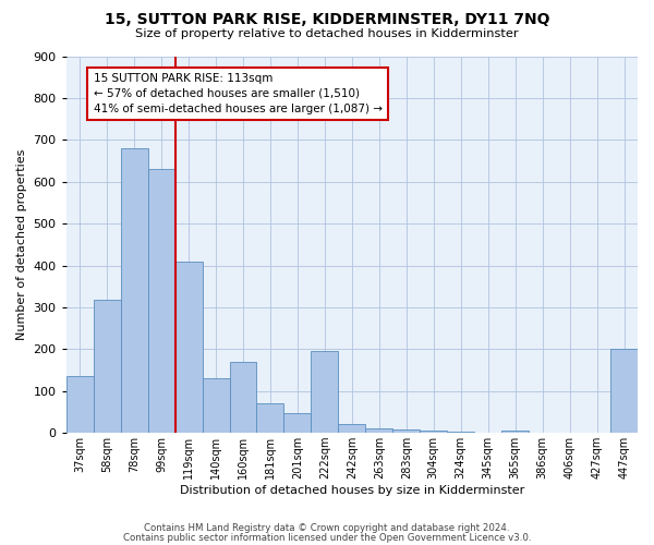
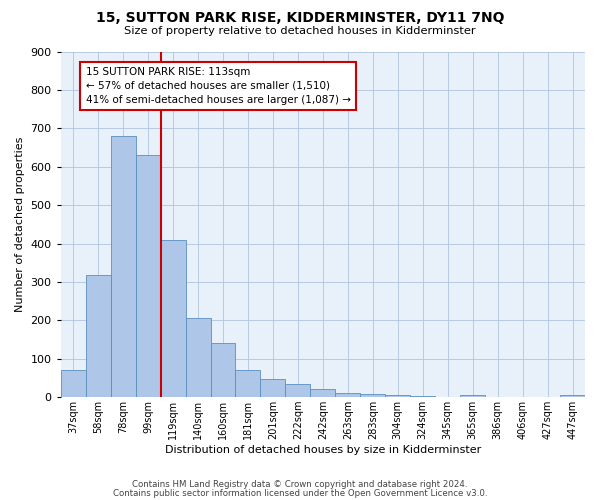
37sqm: 135 -> 72
140sqm: 130 -> 207
160sqm: 170 -> 140
222sqm: 195 -> 33
447sqm: 200 -> 5
